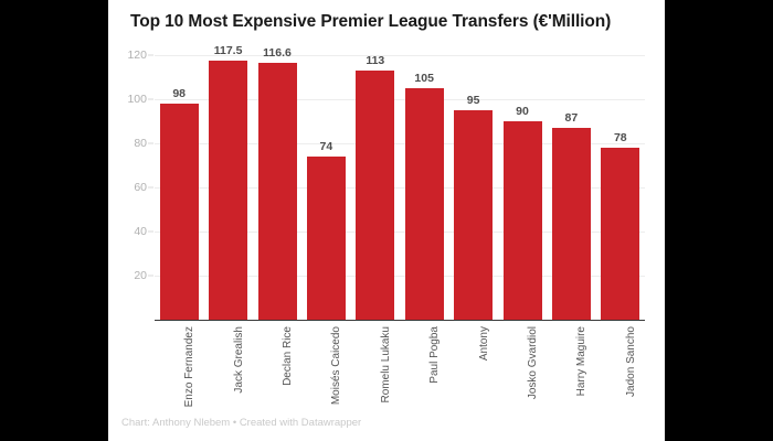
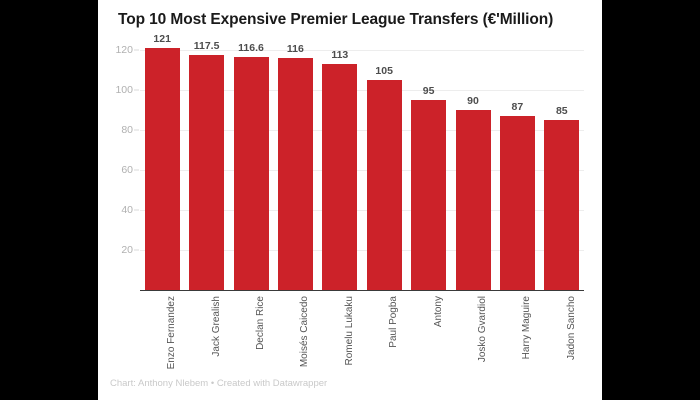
Enzo Fernandez: 98 -> 121
Moisés Caicedo: 74 -> 116
Jadon Sancho: 78 -> 85
